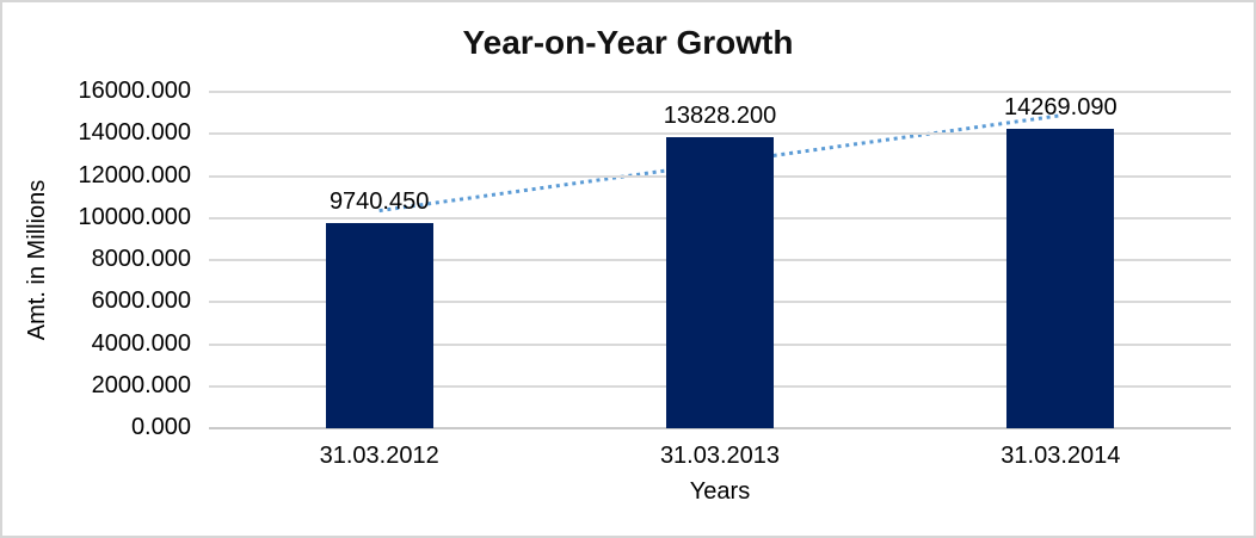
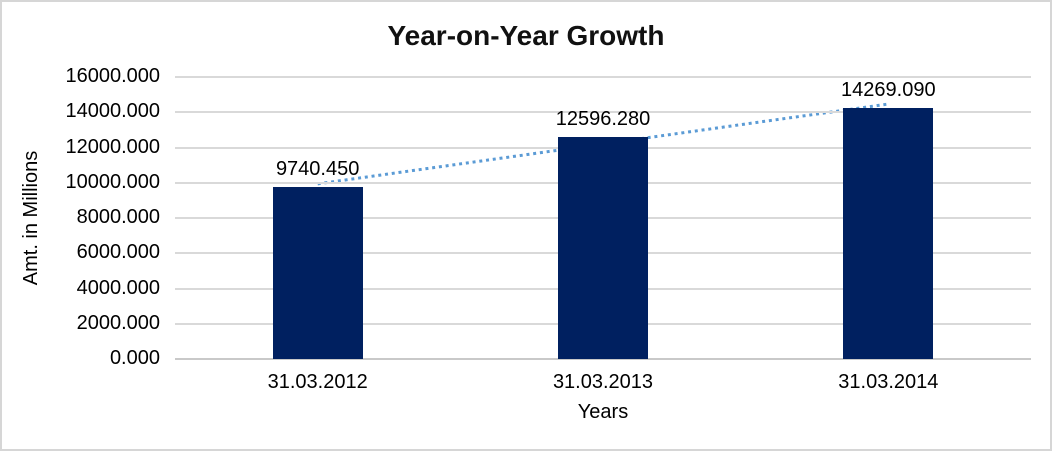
31.03.2013: 13828.200 -> 12596.280
